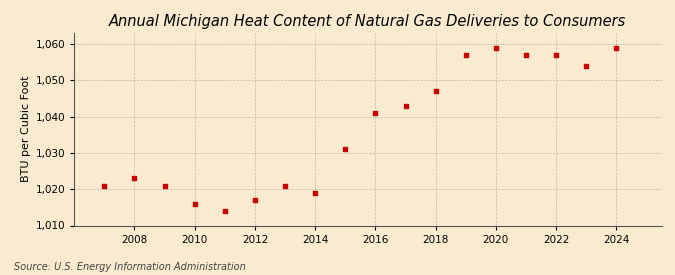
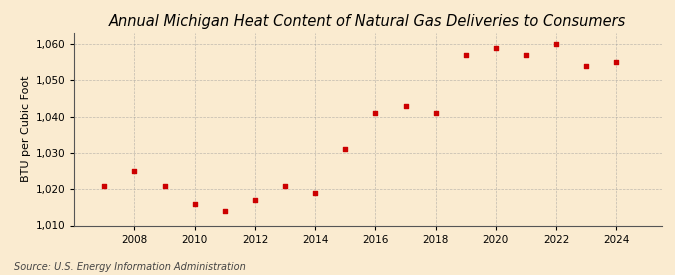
2008: 1,023 -> 1,025
2018: 1,047 -> 1,041
2022: 1,057 -> 1,060
2024: 1,059 -> 1,055
